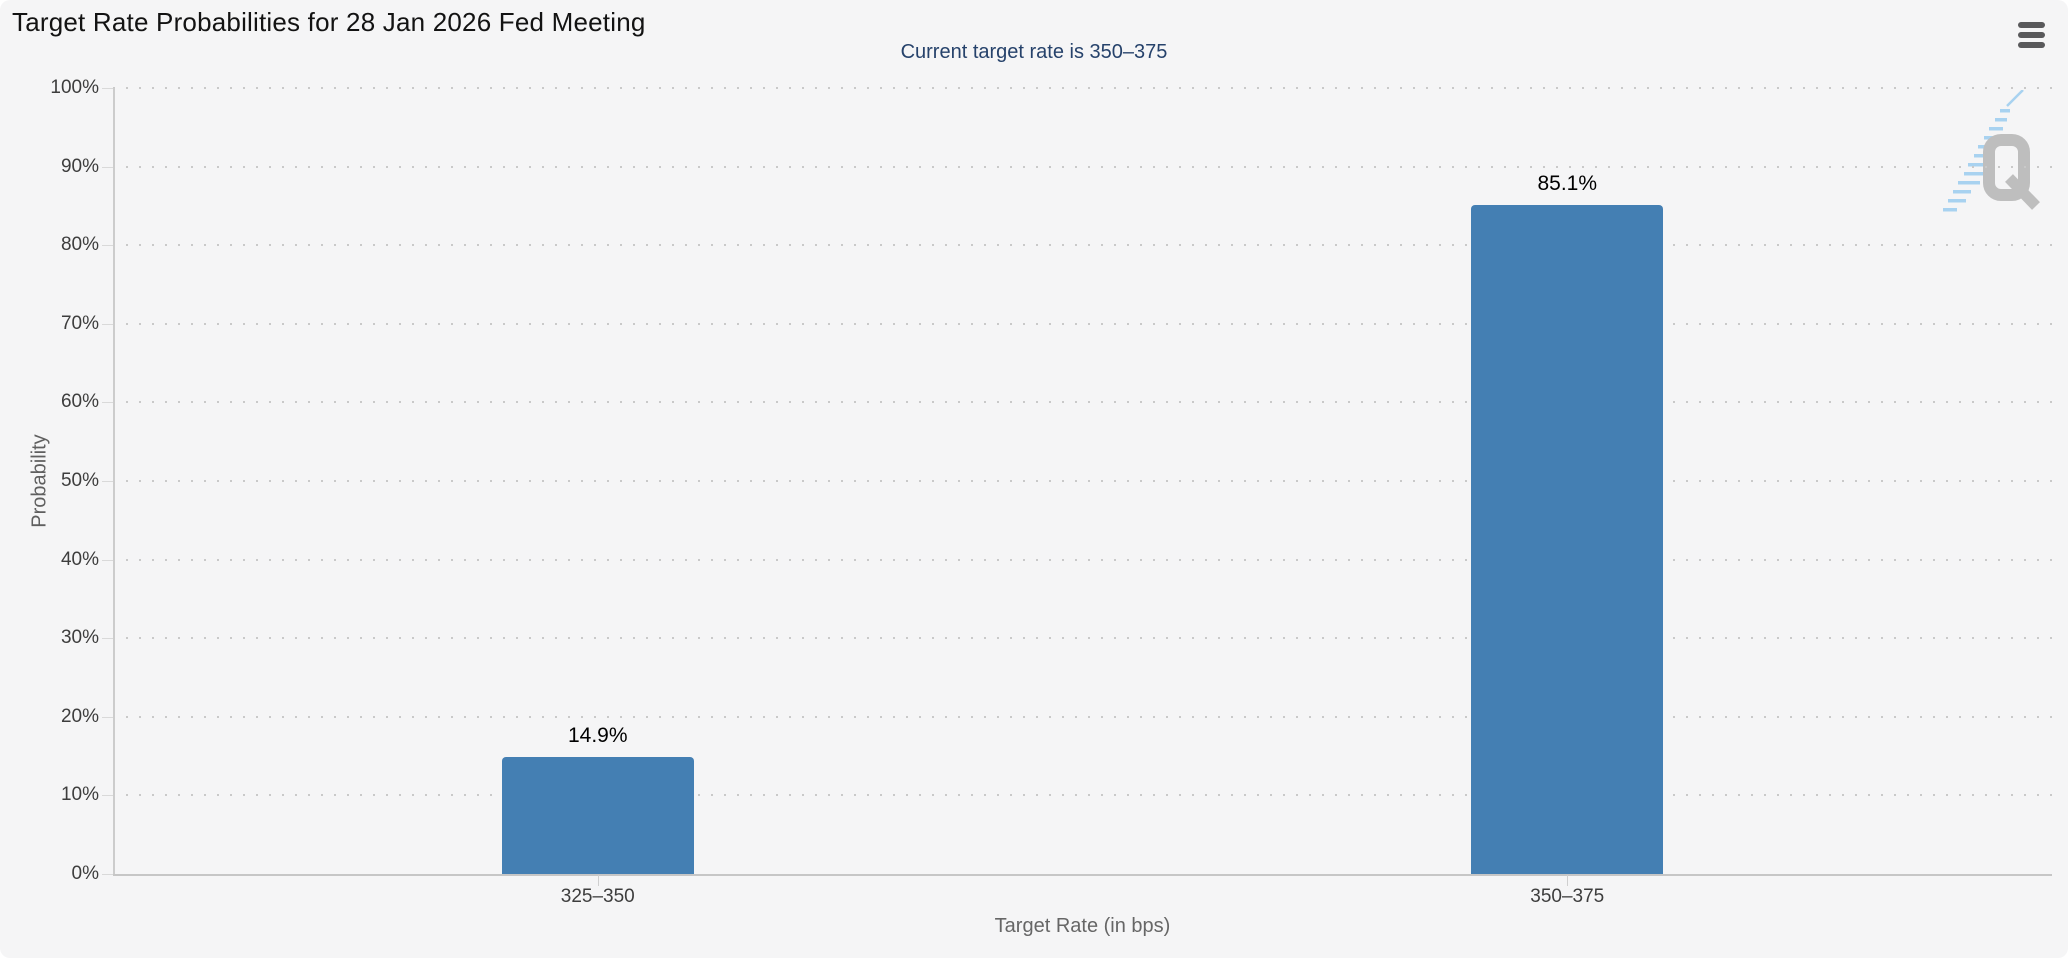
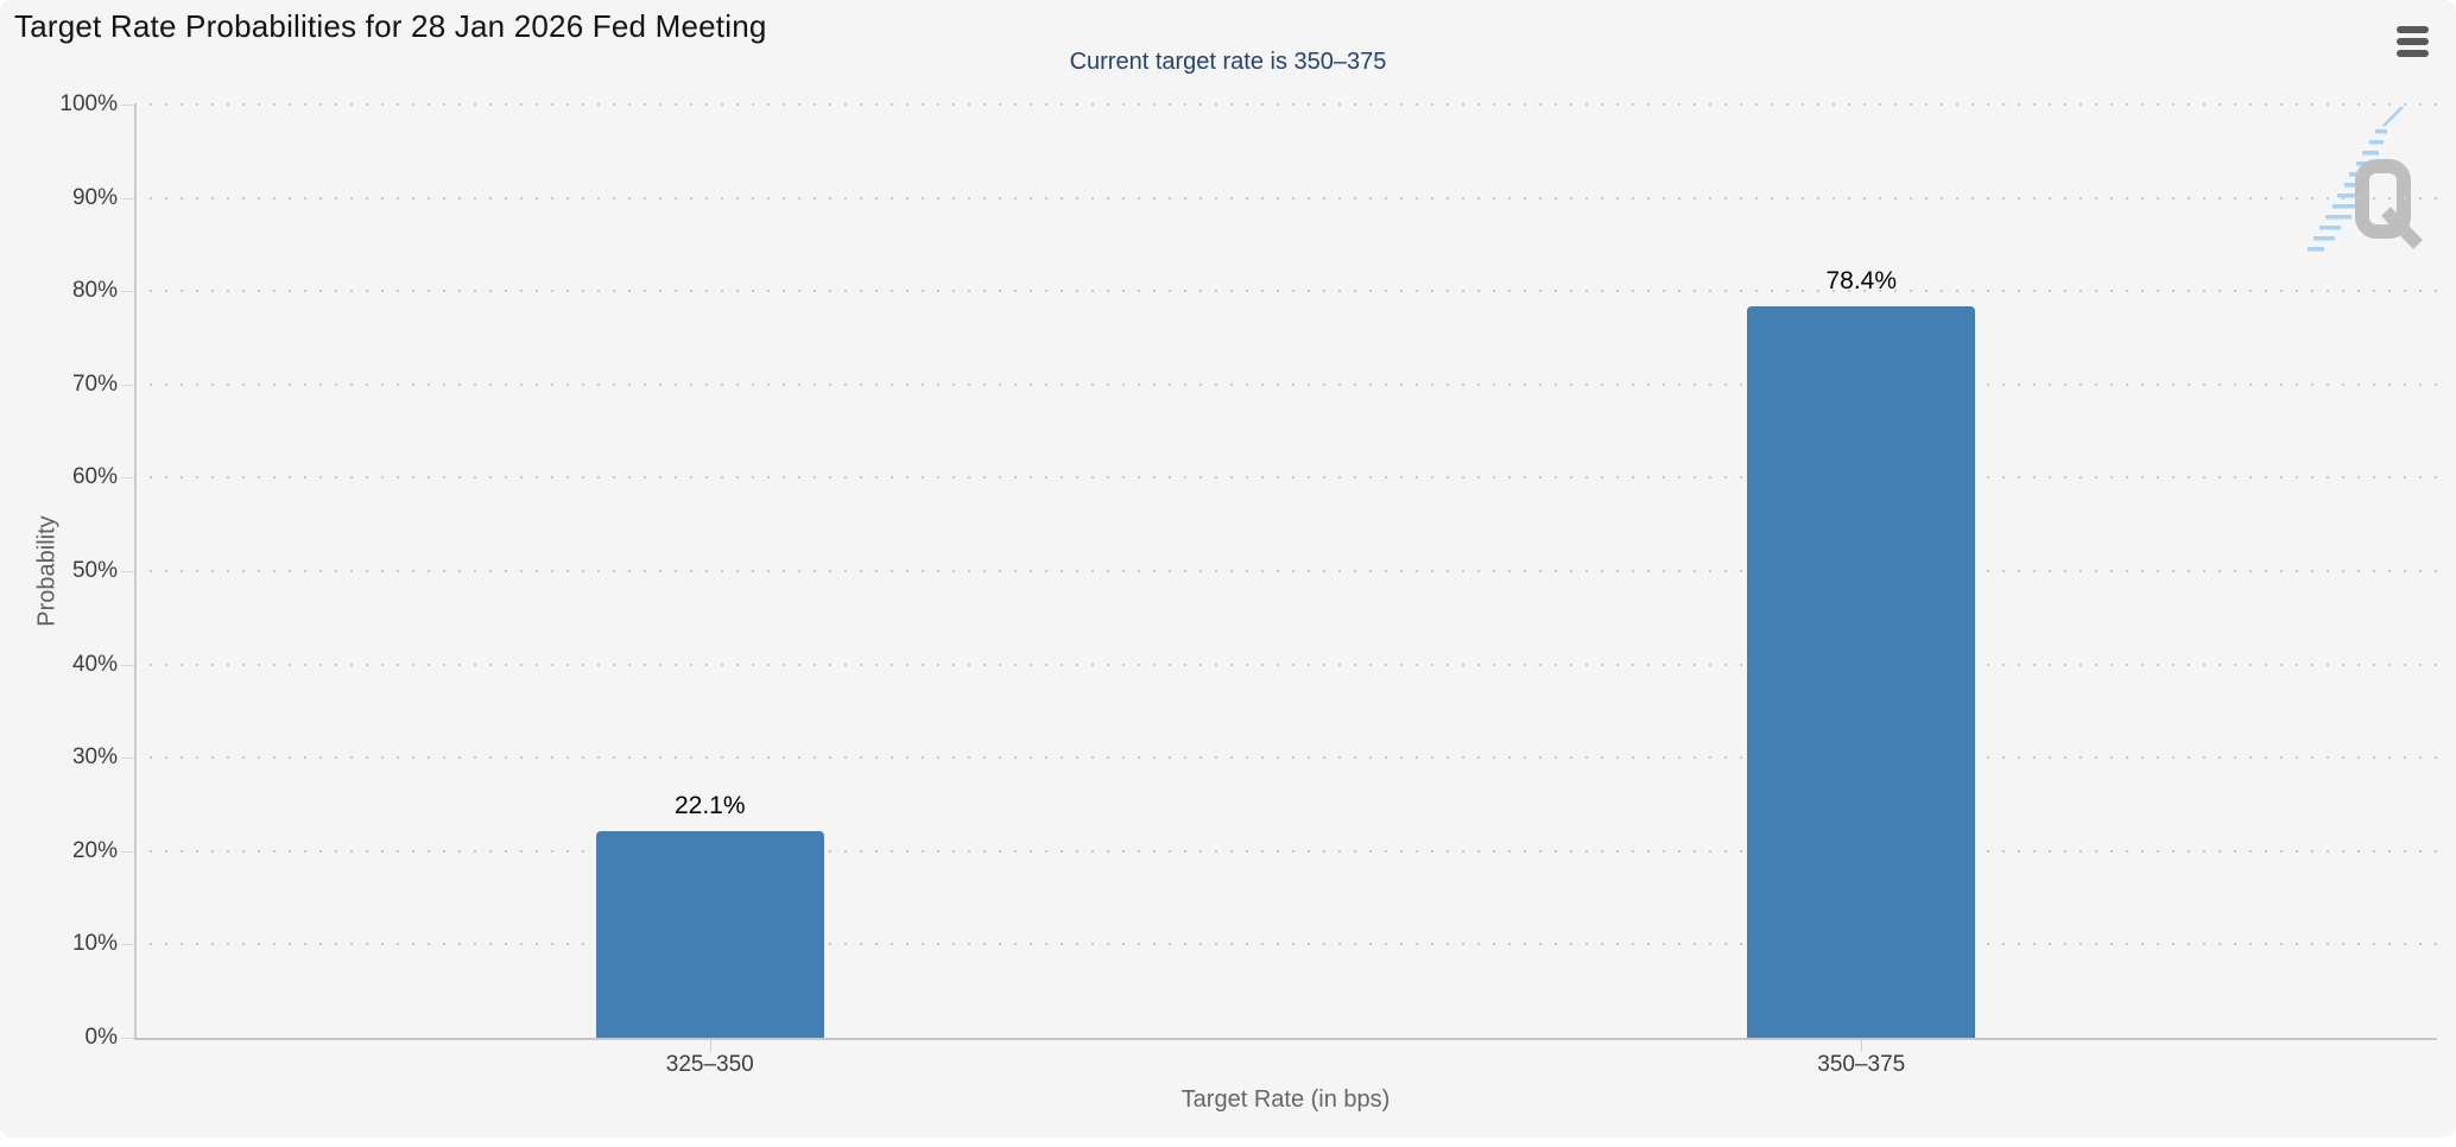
325–350: 14.9% -> 22.1%
350–375: 85.1% -> 78.4%
